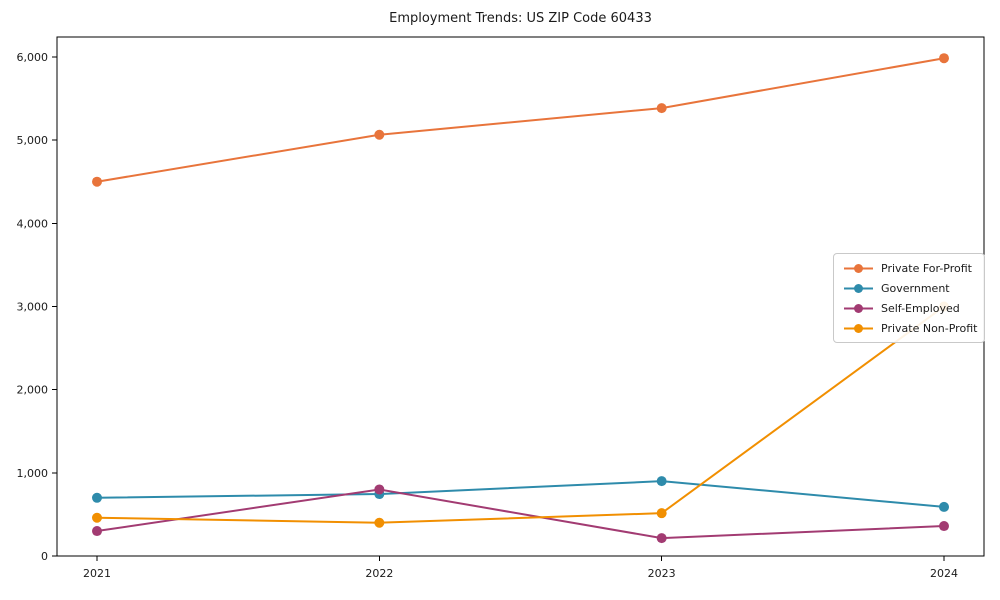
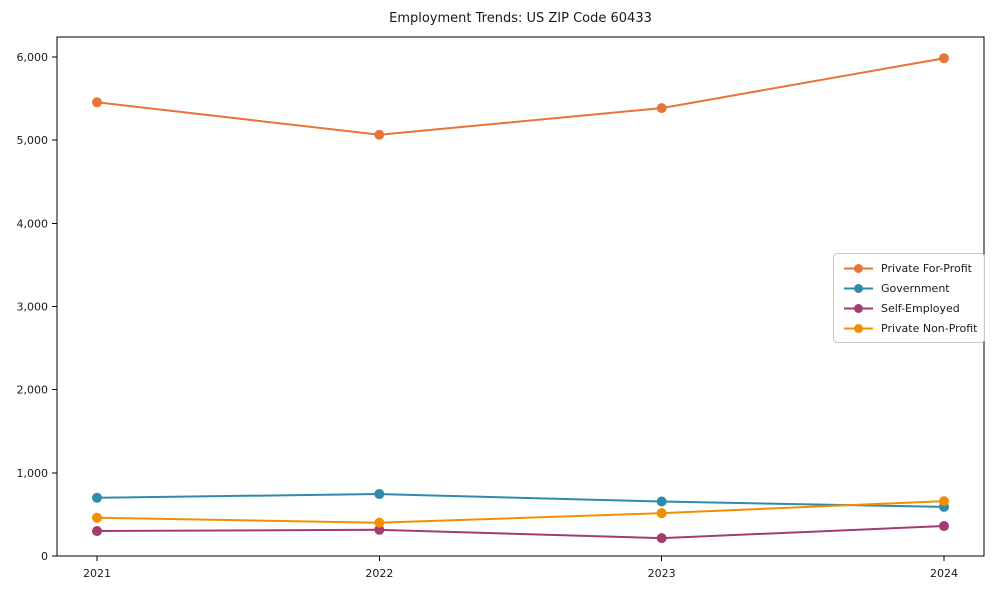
Private For-Profit/2021: 4500 -> 5500
Self-Employed/2022: 800 -> 300
Government/2023: 900 -> 700
Private Non-Profit/2024: 3000 -> 700
